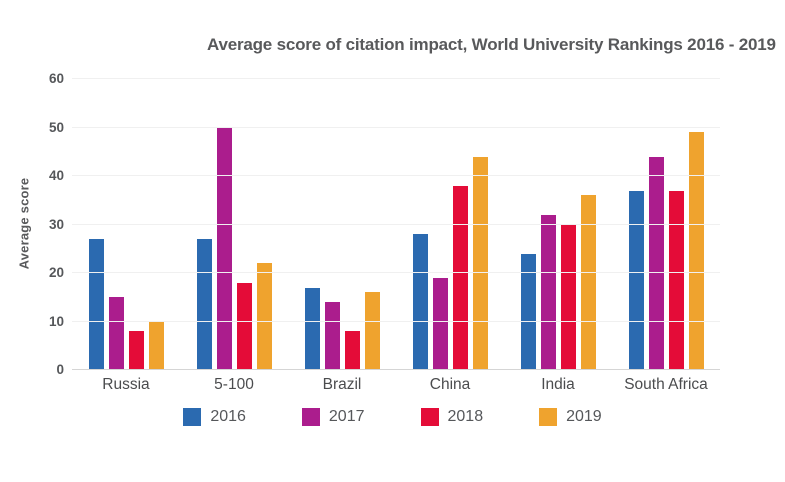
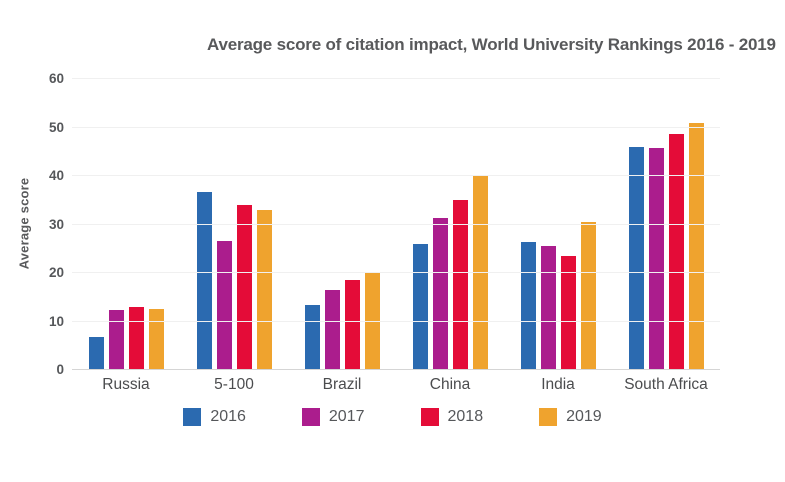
2016/Russia: 27 -> 7
2017/Russia: 15 -> 12
2018/Russia: 8 -> 13
2019/Russia: 10 -> 12
2016/5-100: 27 -> 37
2017/5-100: 50 -> 26
2018/5-100: 18 -> 34
2019/5-100: 22 -> 33
2016/Brazil: 17 -> 14
2017/Brazil: 14 -> 16
2018/Brazil: 8 -> 18
2019/Brazil: 16 -> 20
2016/China: 28 -> 26
2017/China: 19 -> 31
2018/China: 38 -> 35
2019/China: 44 -> 40
2016/India: 24 -> 26
2017/India: 32 -> 26
2018/India: 30 -> 24
2019/India: 36 -> 31
2016/South Africa: 37 -> 46
2017/South Africa: 44 -> 46
2018/South Africa: 37 -> 49
2019/South Africa: 49 -> 51
